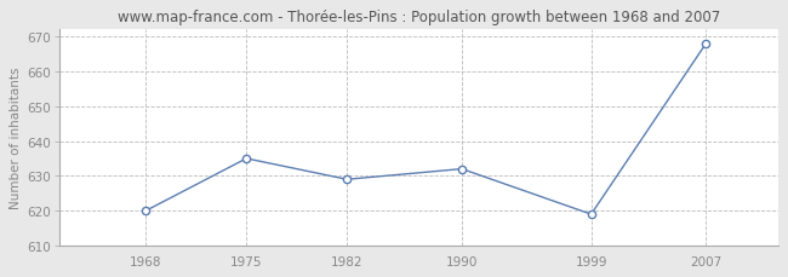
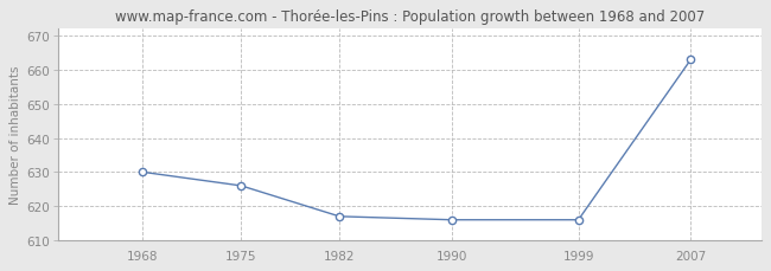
1968: 620 -> 630
1975: 635 -> 626
1982: 629 -> 617
1990: 632 -> 616
1999: 619 -> 616
2007: 668 -> 663
